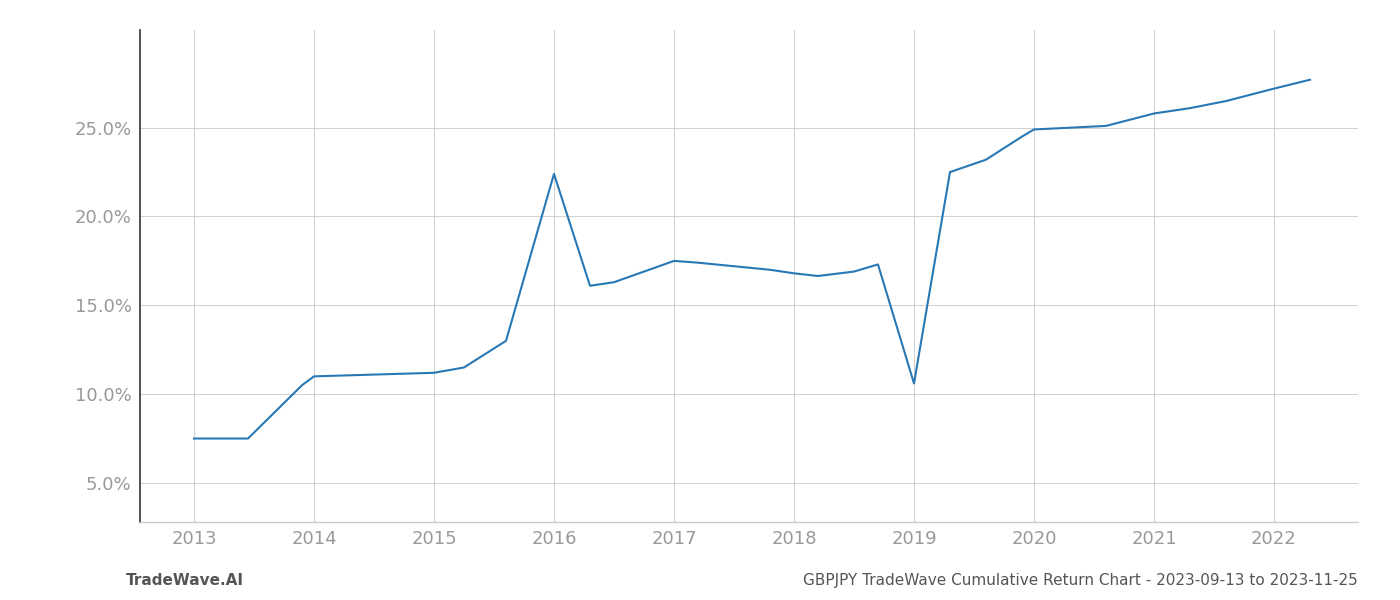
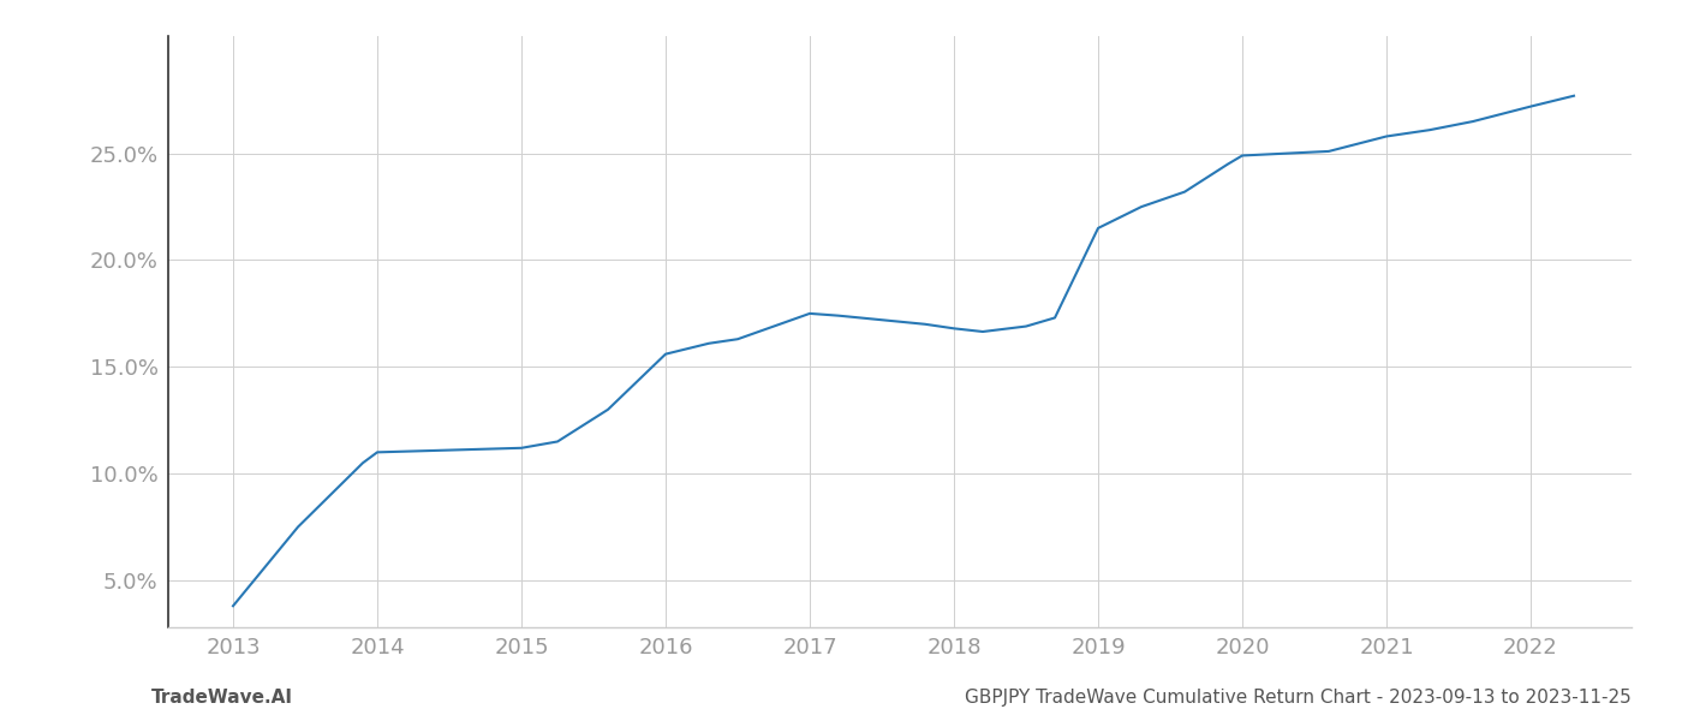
2013: 7.5% -> 3.8%
2016: 22.4% -> 15.6%
2019: 10.6% -> 21.5%
